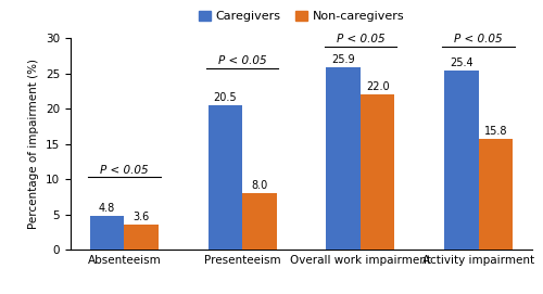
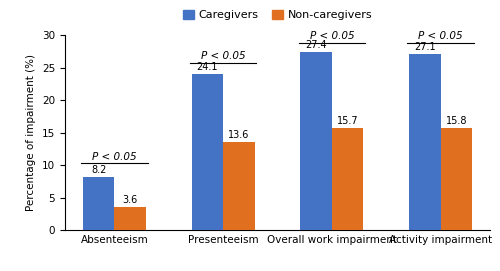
Caregivers/Absenteeism: 4.8 -> 8.2
Caregivers/Presenteeism: 20.5 -> 24.1
Non-caregivers/Presenteeism: 8.0 -> 13.6
Caregivers/Overall work impairment: 25.9 -> 27.4
Non-caregivers/Overall work impairment: 22.0 -> 15.7
Caregivers/Activity impairment: 25.4 -> 27.1
